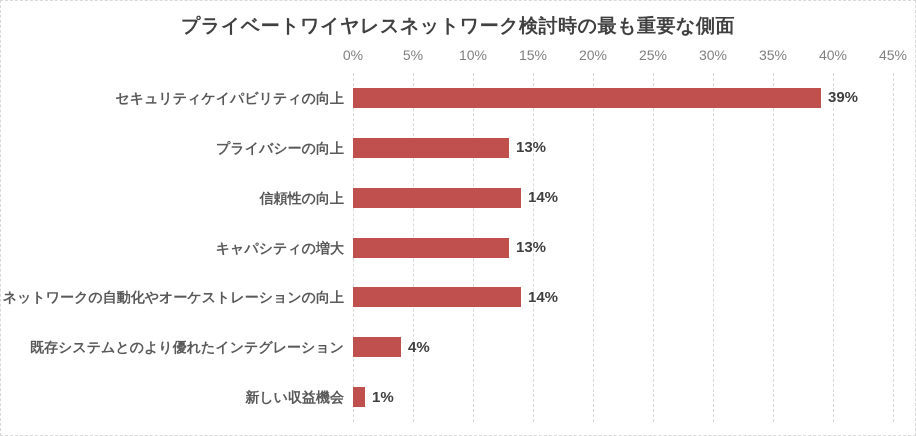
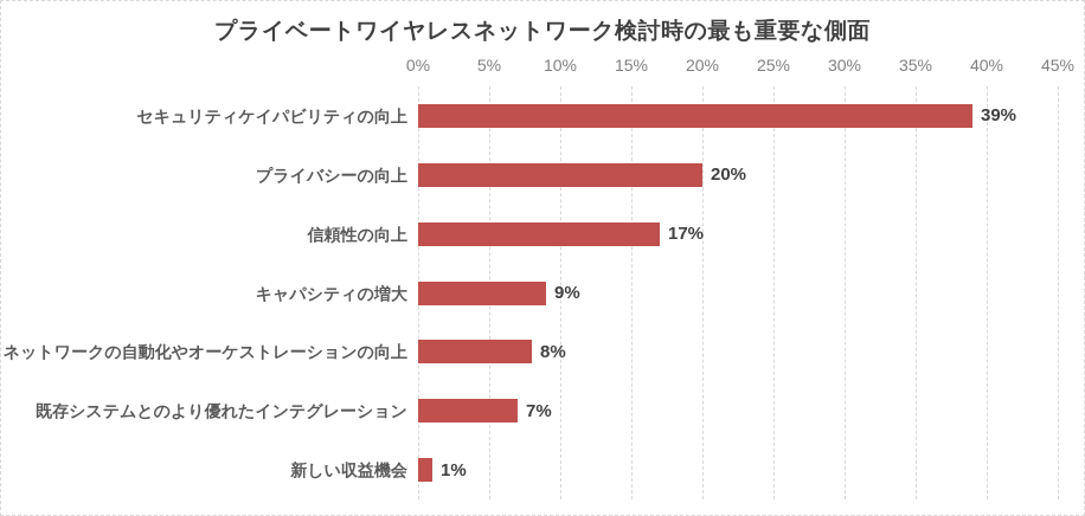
プライバシーの向上: 13% -> 20%
信頼性の向上: 14% -> 17%
キャパシティの増大: 13% -> 9%
ネットワークの自動化やオーケストレーションの向上: 14% -> 8%
既存システムとのより優れたインテグレーション: 4% -> 7%
